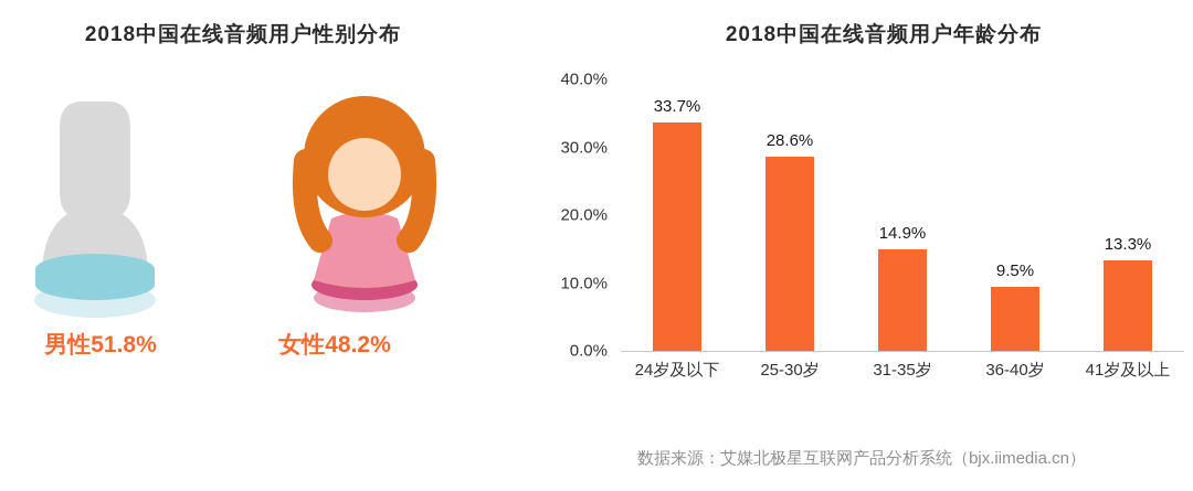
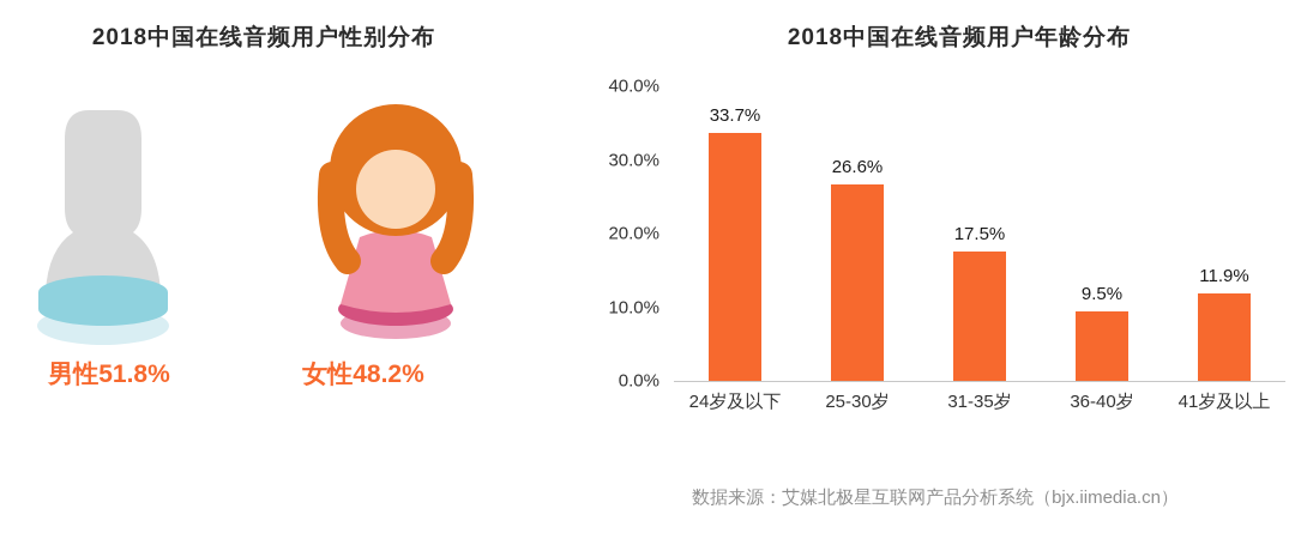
2018中国在线音频用户年龄分布/25-30岁: 28.6% -> 26.6%
2018中国在线音频用户年龄分布/31-35岁: 14.9% -> 17.5%
2018中国在线音频用户年龄分布/41岁及以上: 13.3% -> 11.9%
